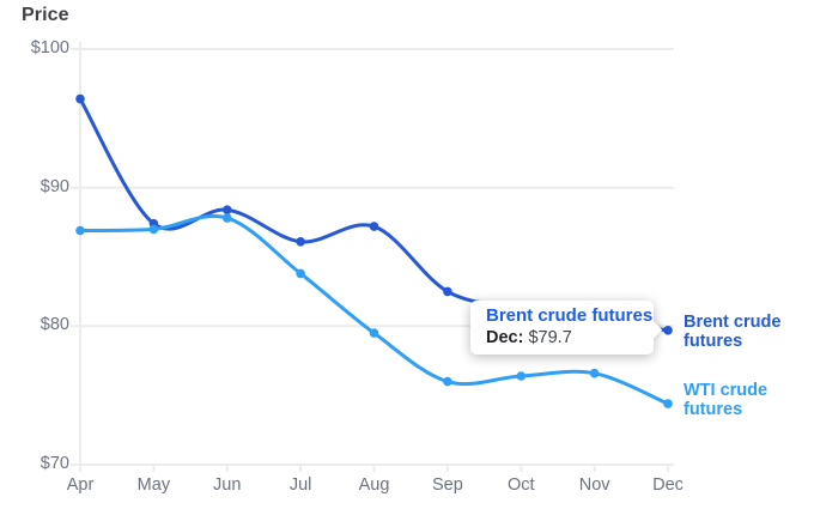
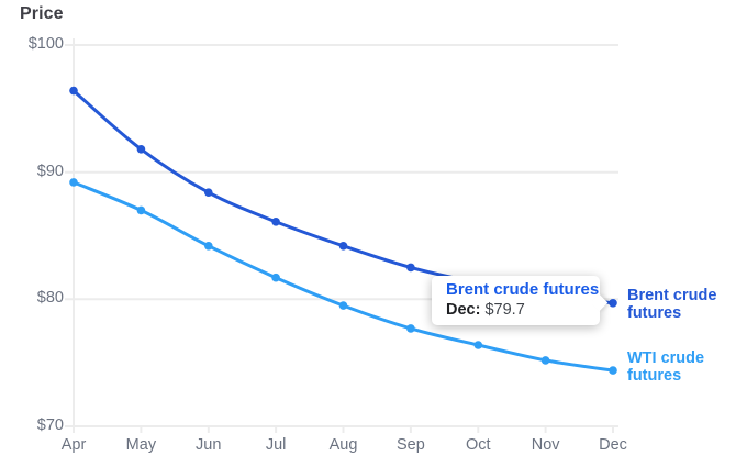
WTI crude futures/Apr: $86.9 -> $89.2
Brent crude futures/May: $87.4 -> $91.8
WTI crude futures/Jun: $87.8 -> $84.2
WTI crude futures/Jul: $83.8 -> $81.7
Brent crude futures/Aug: $87.2 -> $84.2
WTI crude futures/Sep: $76.0 -> $77.7
WTI crude futures/Nov: $76.6 -> $75.2
